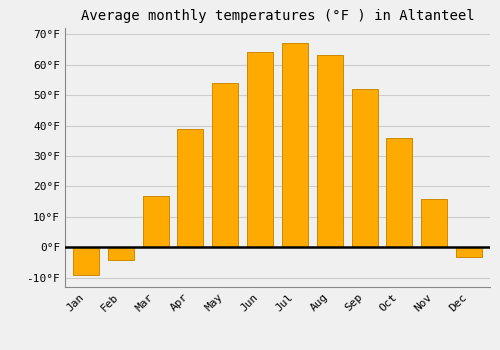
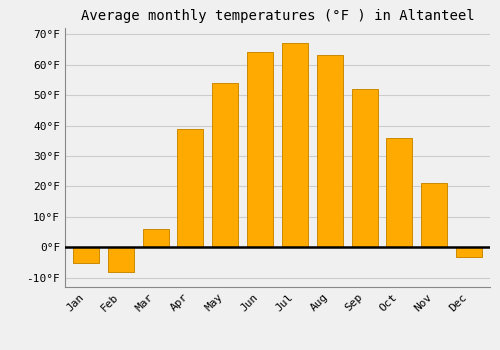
Jan: -9°F -> -5°F
Feb: -4°F -> -8°F
Mar: 17°F -> 6°F
Nov: 16°F -> 21°F
